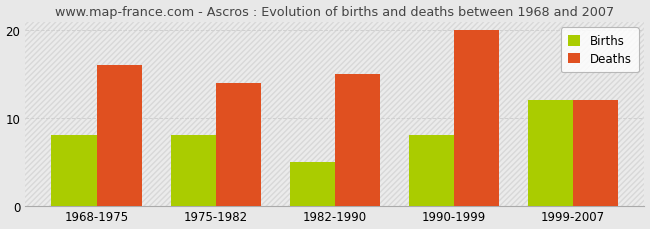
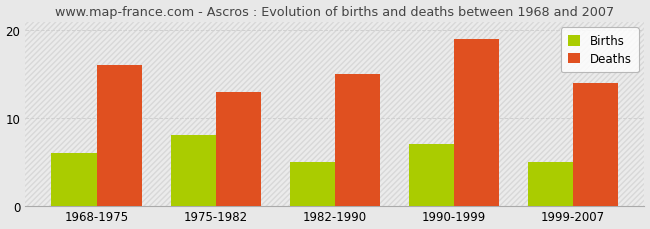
Births/1968-1975: 8 -> 6
Deaths/1975-1982: 14 -> 13
Births/1990-1999: 8 -> 7
Deaths/1990-1999: 20 -> 19
Births/1999-2007: 12 -> 5
Deaths/1999-2007: 12 -> 14
